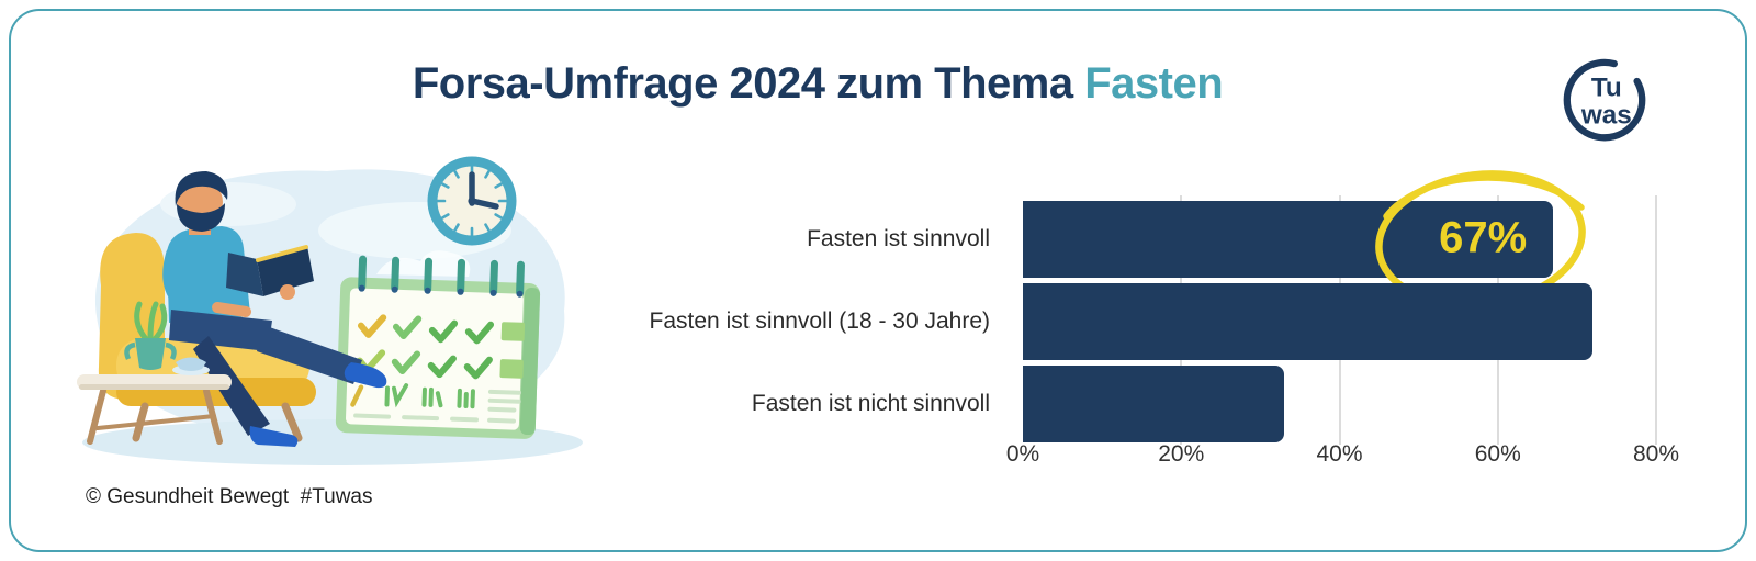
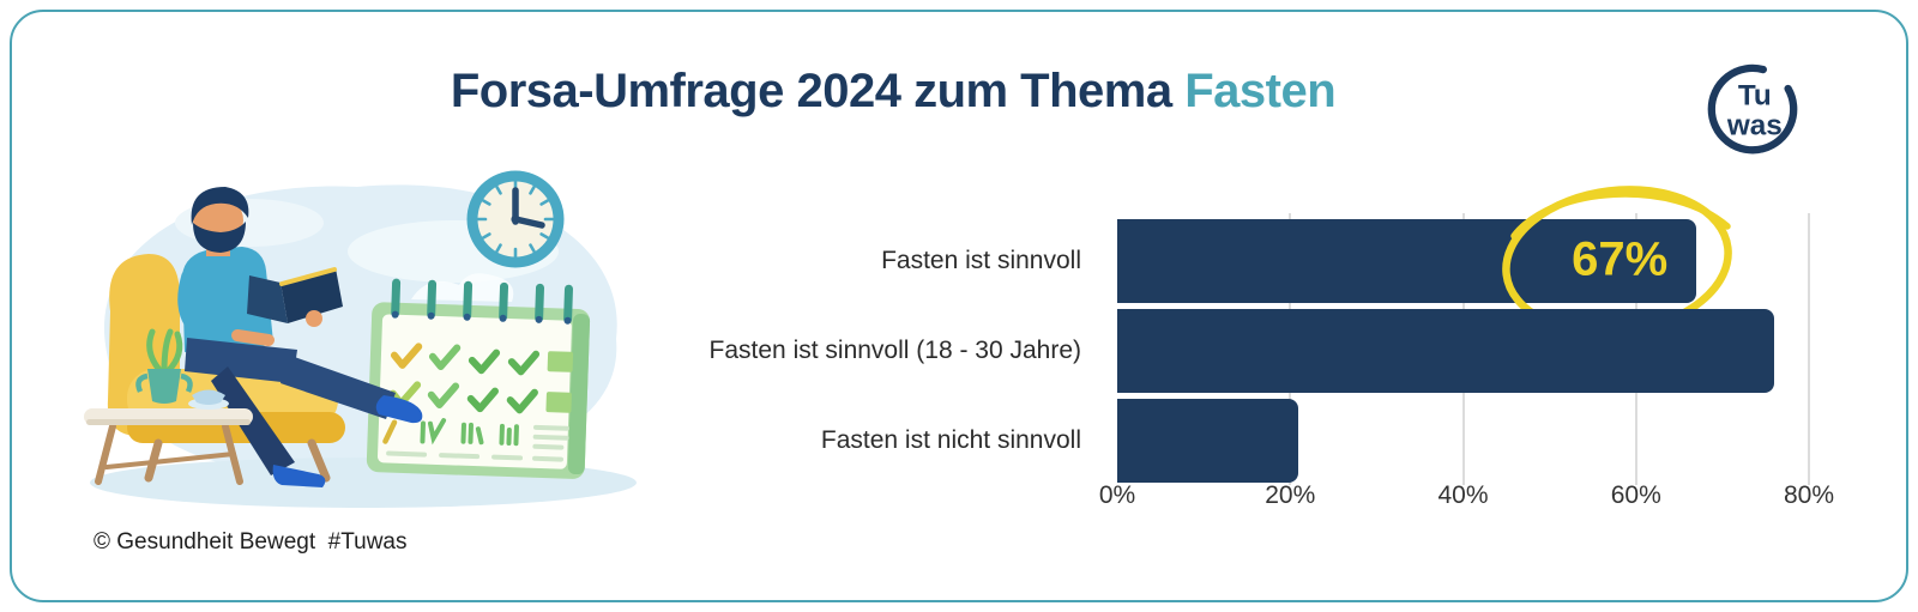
Fasten ist sinnvoll (18 - 30 Jahre): 72% -> 76%
Fasten ist nicht sinnvoll: 33% -> 21%
